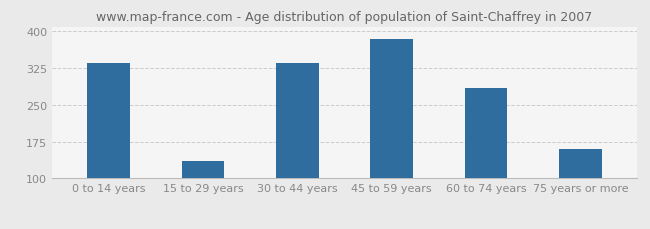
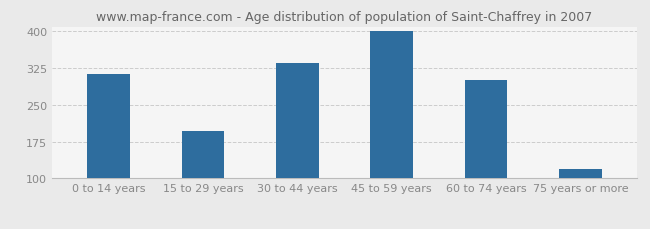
0 to 14 years: 335 -> 313
15 to 29 years: 135 -> 196
45 to 59 years: 385 -> 400
60 to 74 years: 285 -> 300
75 years or more: 160 -> 120
